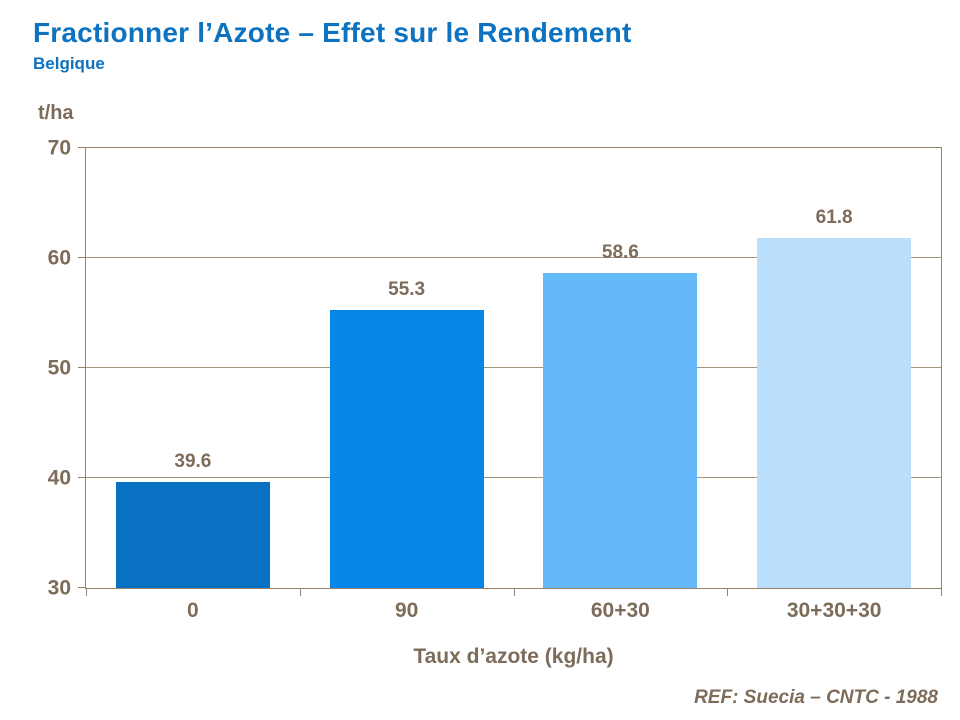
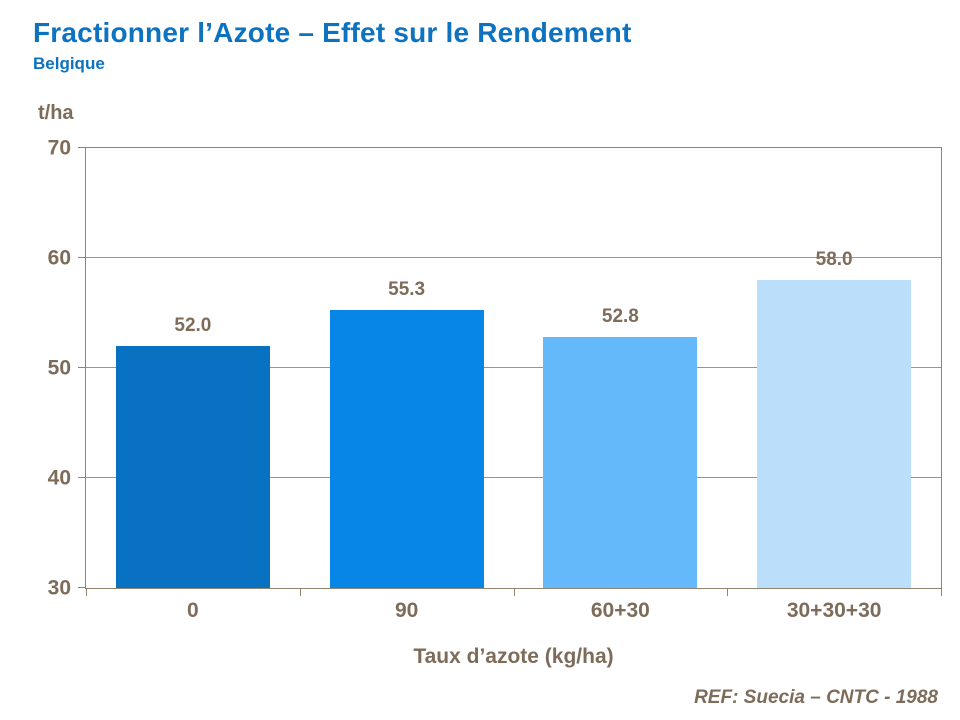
0: 39.6 -> 52.0
60+30: 58.6 -> 52.8
30+30+30: 61.8 -> 58.0
